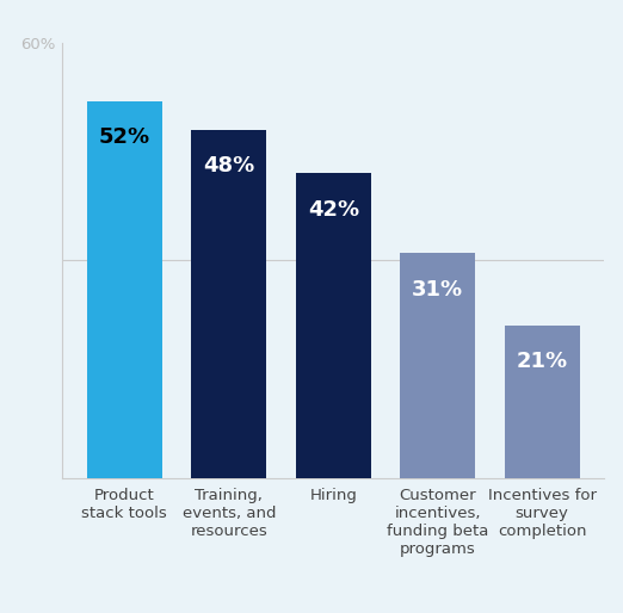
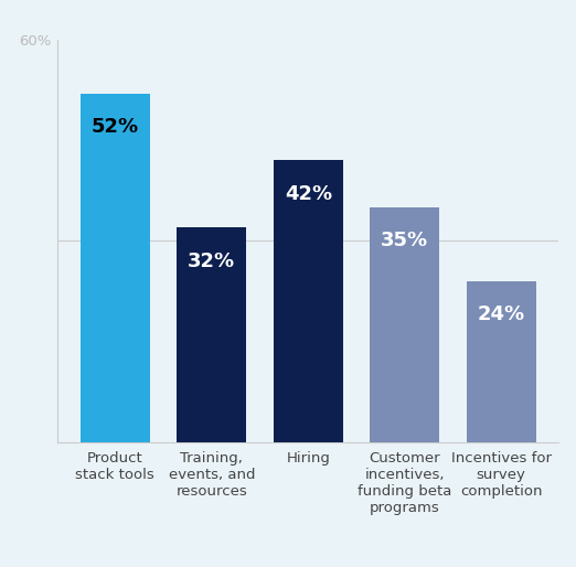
Training, events, and resources: 48% -> 32%
Customer incentives, funding beta programs: 31% -> 35%
Incentives for survey completion: 21% -> 24%
